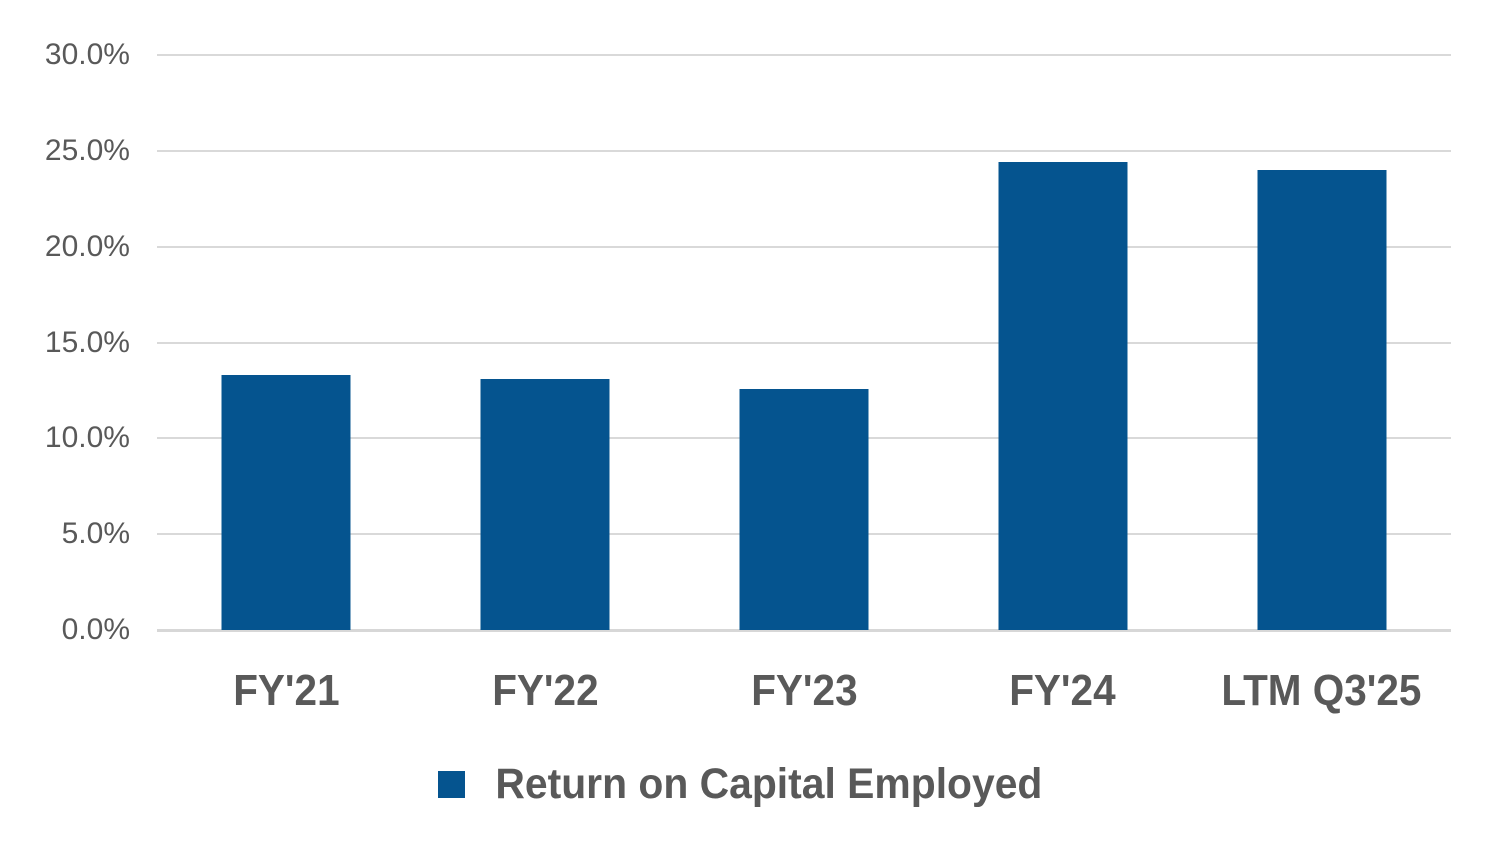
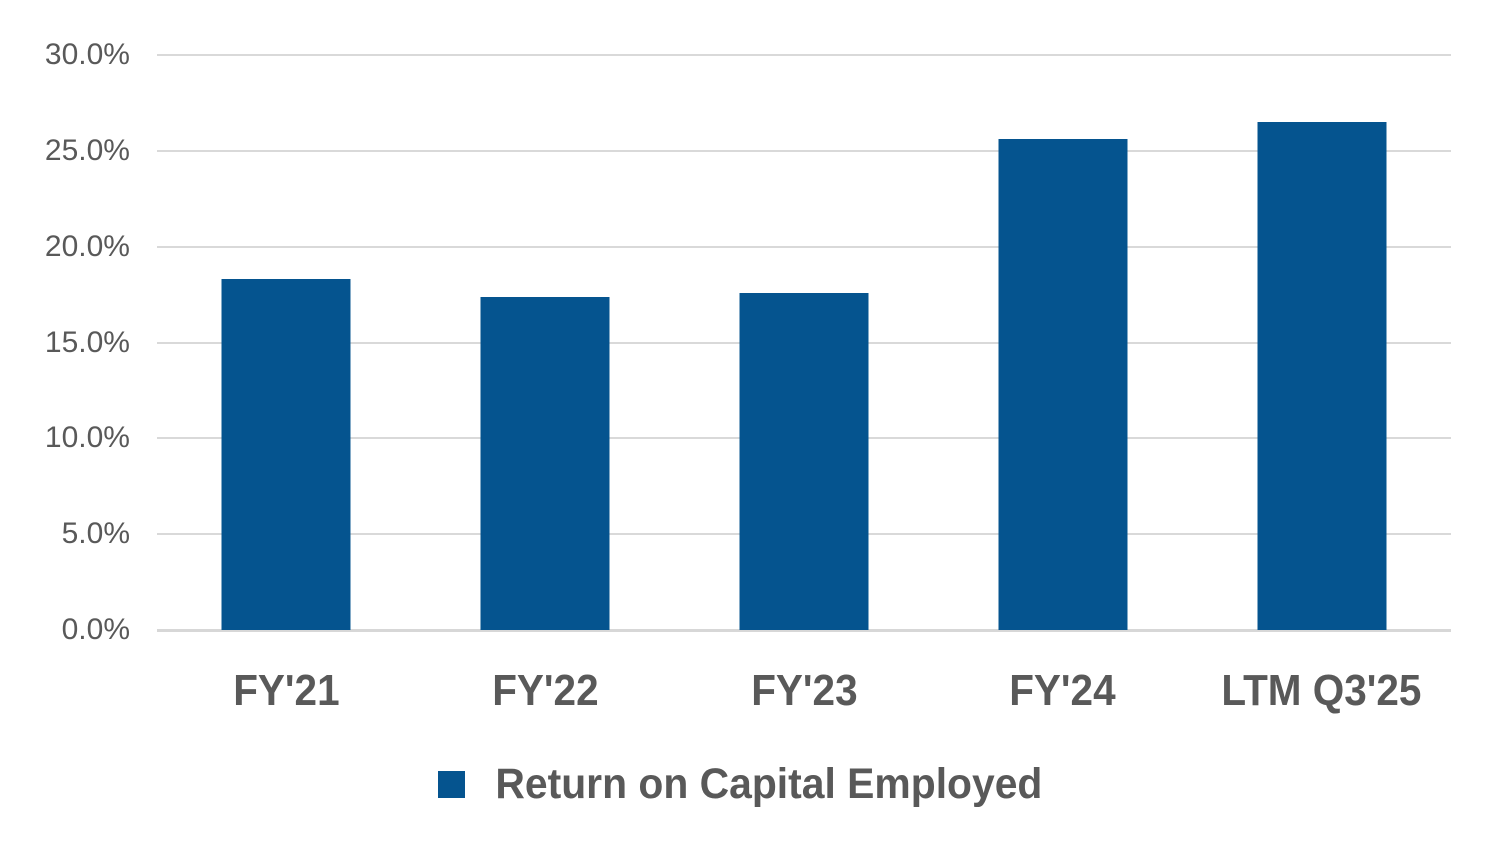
FY'21: 13.3% -> 18.3%
FY'22: 13.1% -> 17.4%
FY'23: 12.6% -> 17.6%
FY'24: 24.4% -> 25.6%
LTM Q3'25: 24.0% -> 26.5%
